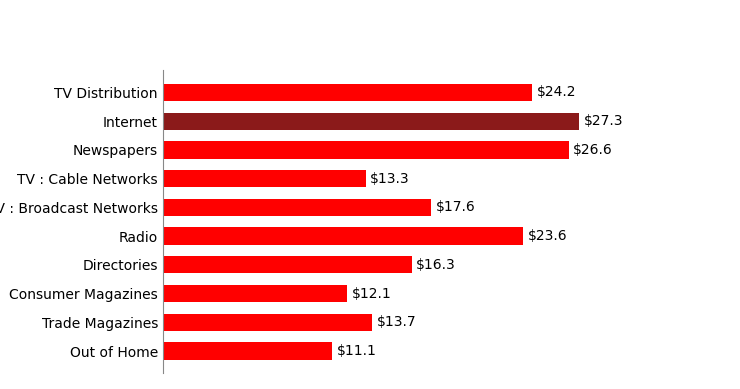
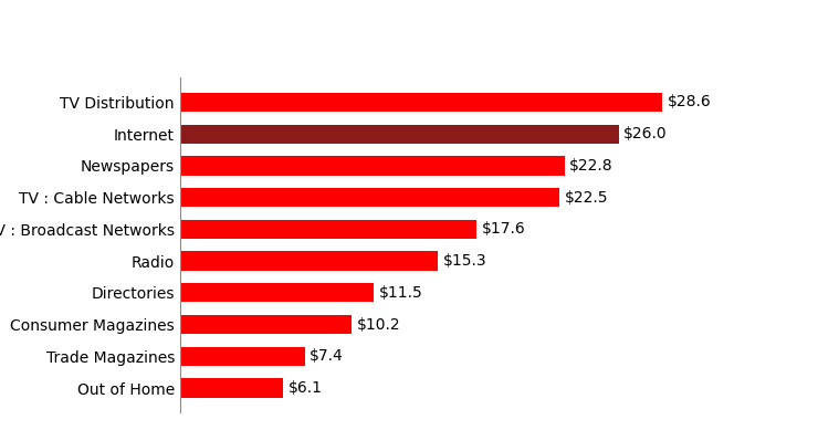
TV Distribution: $24.2 -> $28.6
Internet: $27.3 -> $26.0
Newspapers: $26.6 -> $22.8
TV : Cable Networks: $13.3 -> $22.5
Radio: $23.6 -> $15.3
Directories: $16.3 -> $11.5
Consumer Magazines: $12.1 -> $10.2
Trade Magazines: $13.7 -> $7.4
Out of Home: $11.1 -> $6.1
